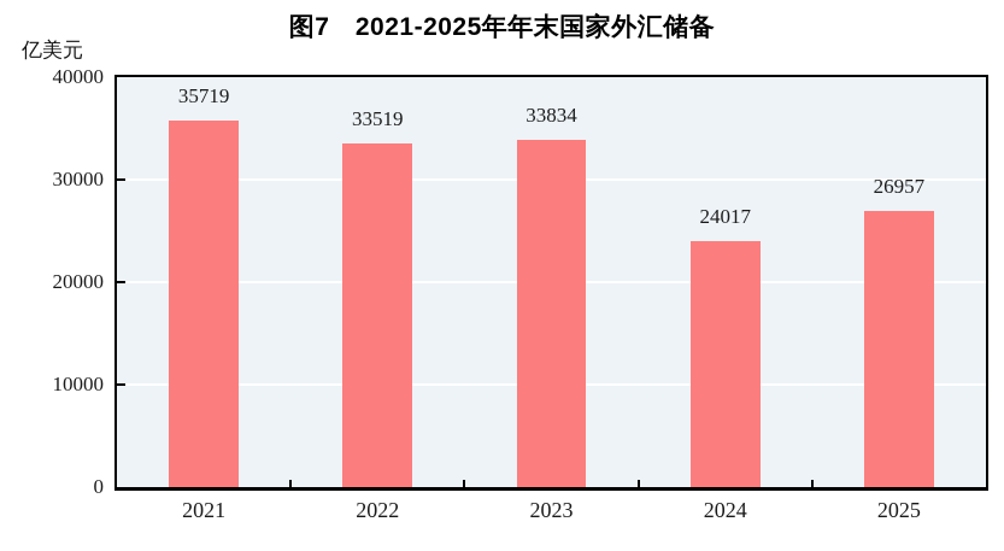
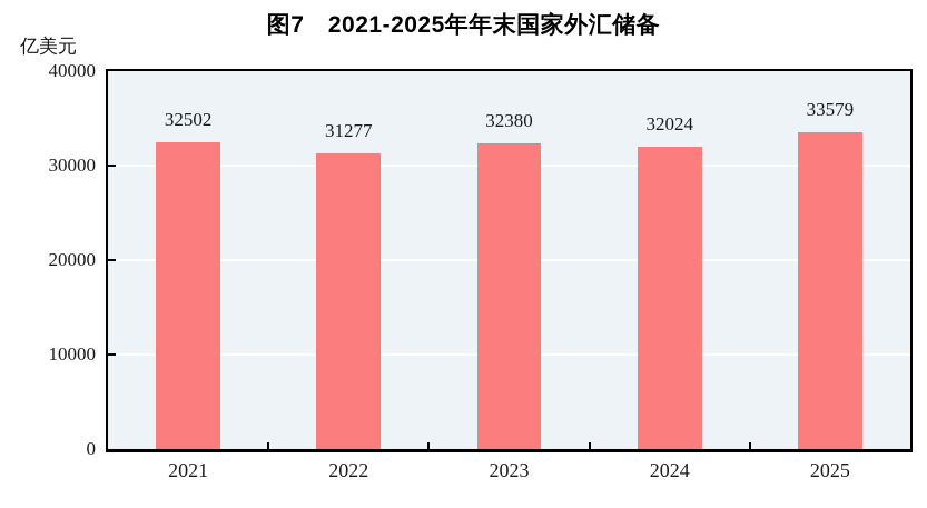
2021: 35719 -> 32502
2022: 33519 -> 31277
2023: 33834 -> 32380
2024: 24017 -> 32024
2025: 26957 -> 33579
